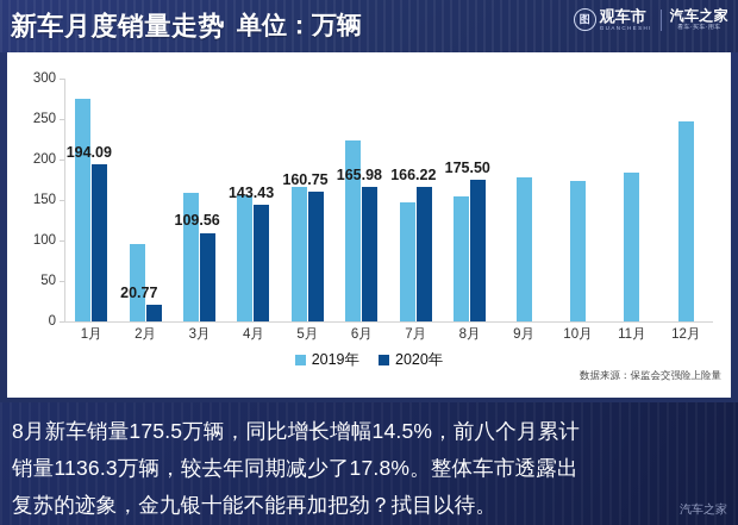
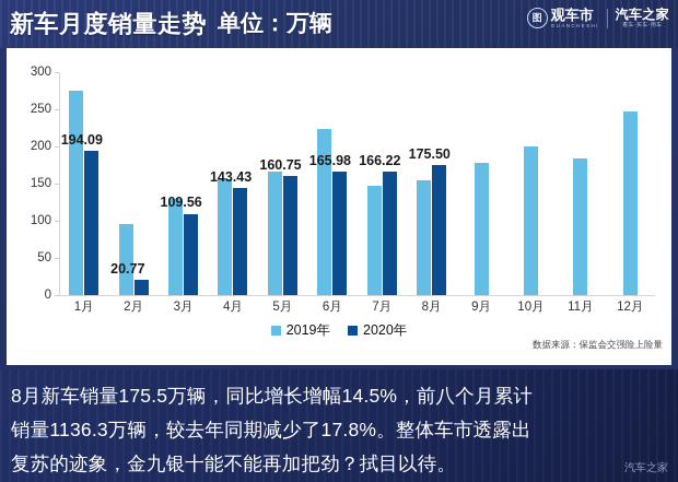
2019年/3月: 160 -> 130
2019年/10月: 170 -> 200
